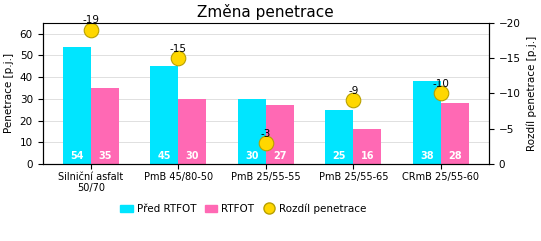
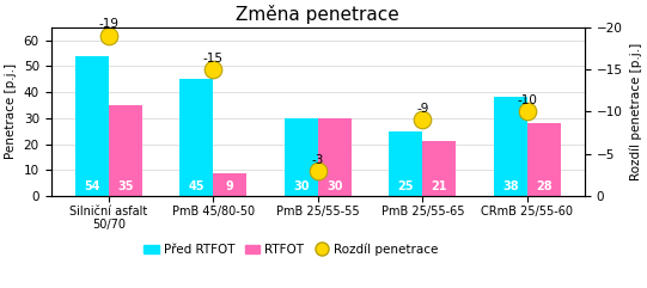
RTFOT/PmB 45/80-50: 30 -> 9
RTFOT/PmB 25/55-55: 27 -> 30
RTFOT/PmB 25/55-65: 16 -> 21
